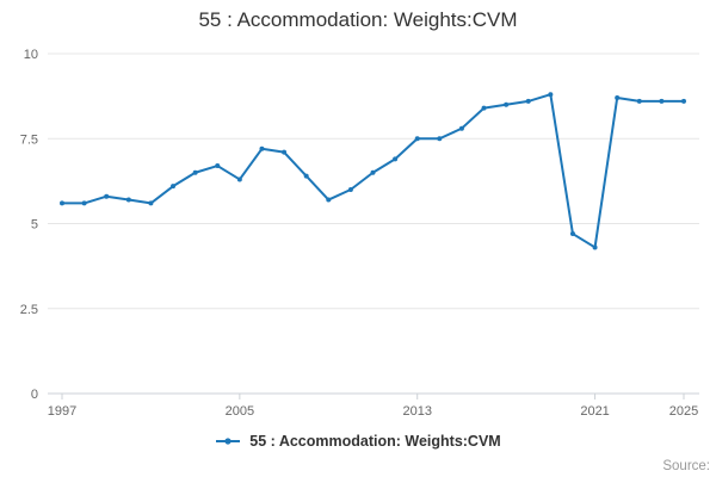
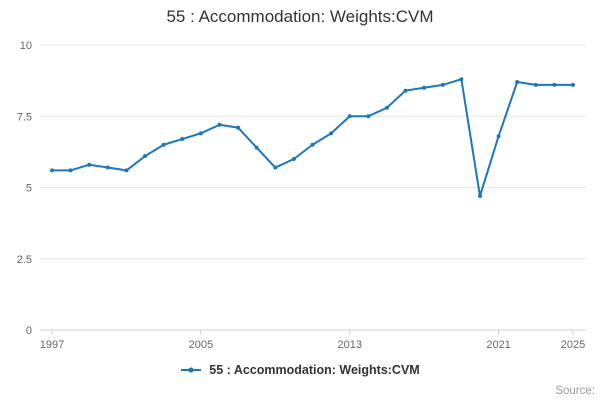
2005: 6.3 -> 6.9
2021: 4.3 -> 6.8
